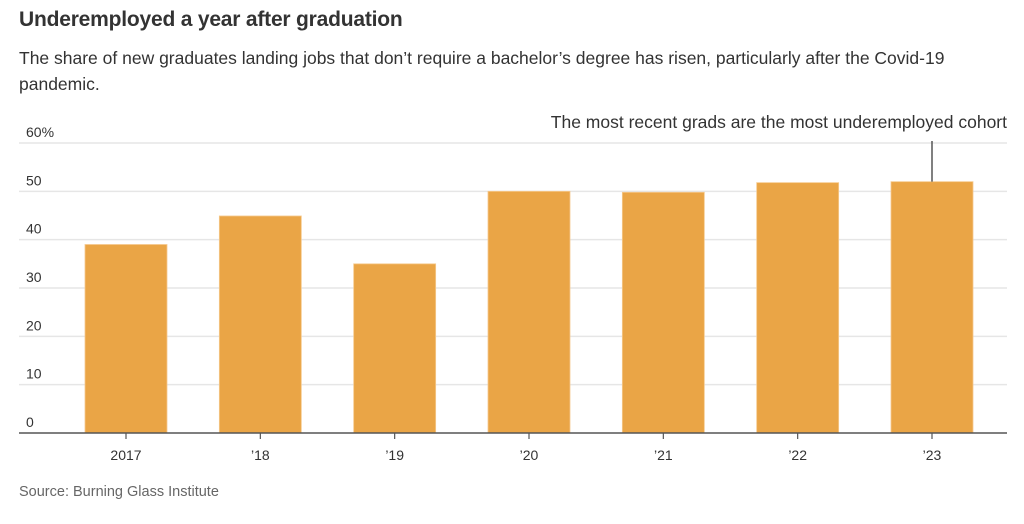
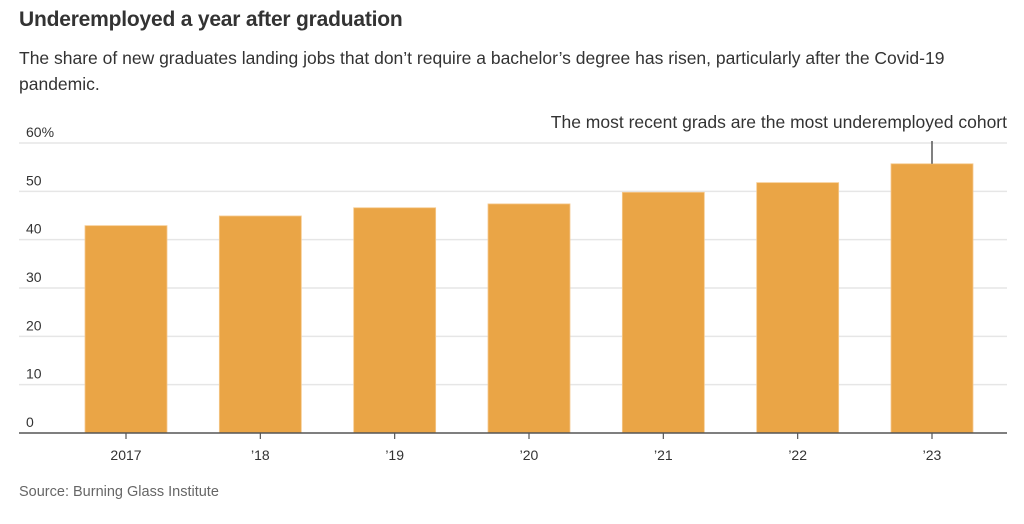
2017: 39% -> 43%
’19: 35% -> 47%
’20: 50% -> 47%
’23: 52% -> 56%
